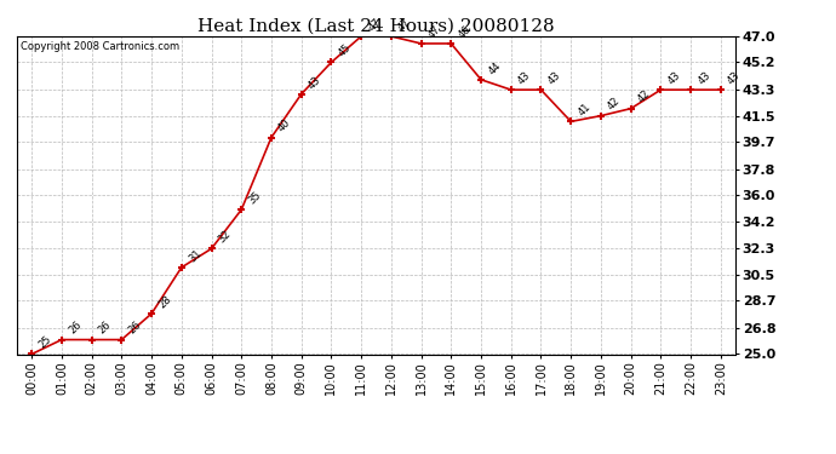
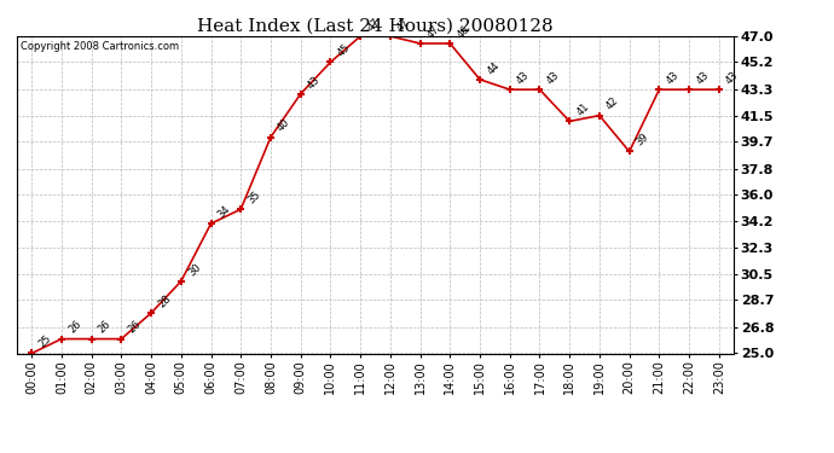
05:00: 31 -> 30
06:00: 32 -> 34
20:00: 42 -> 39
